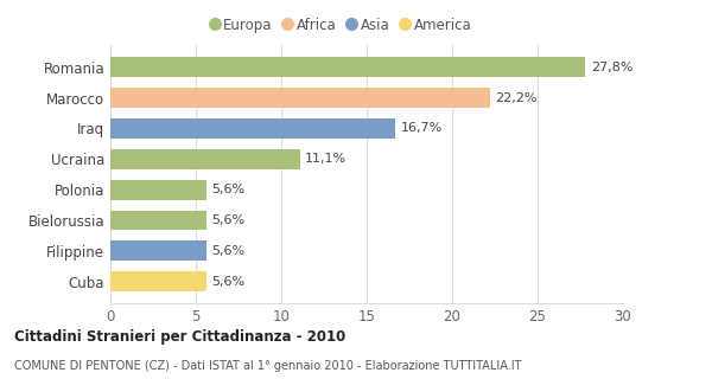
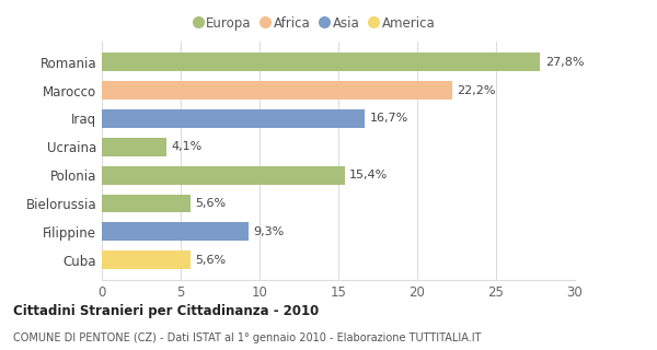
Ucraina: 11,1% -> 4,1%
Polonia: 5,6% -> 15,4%
Filippine: 5,6% -> 9,3%
